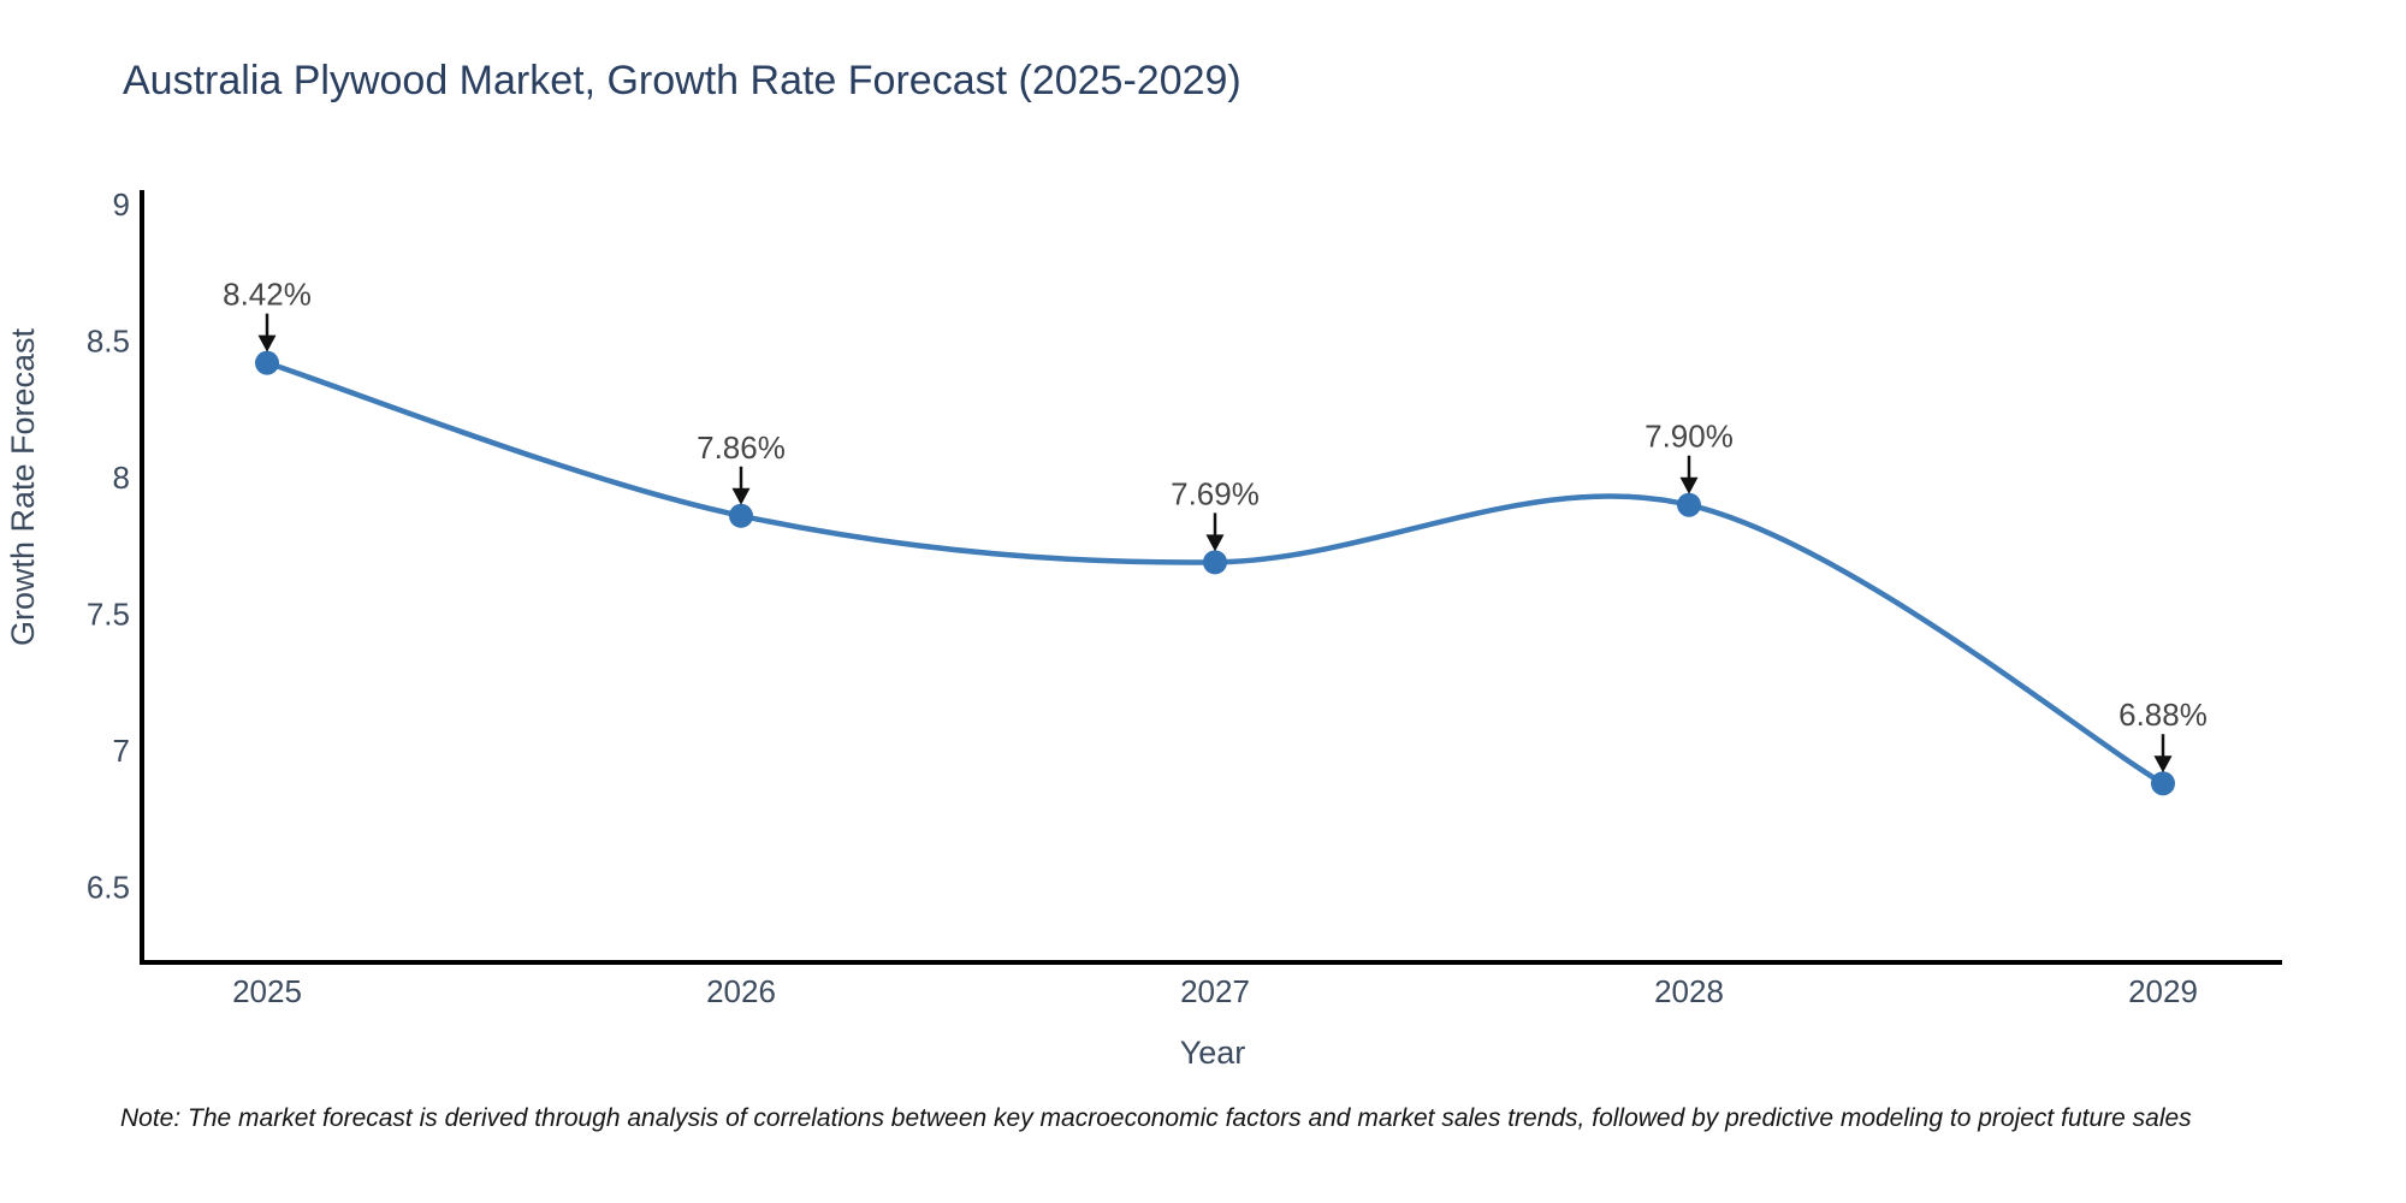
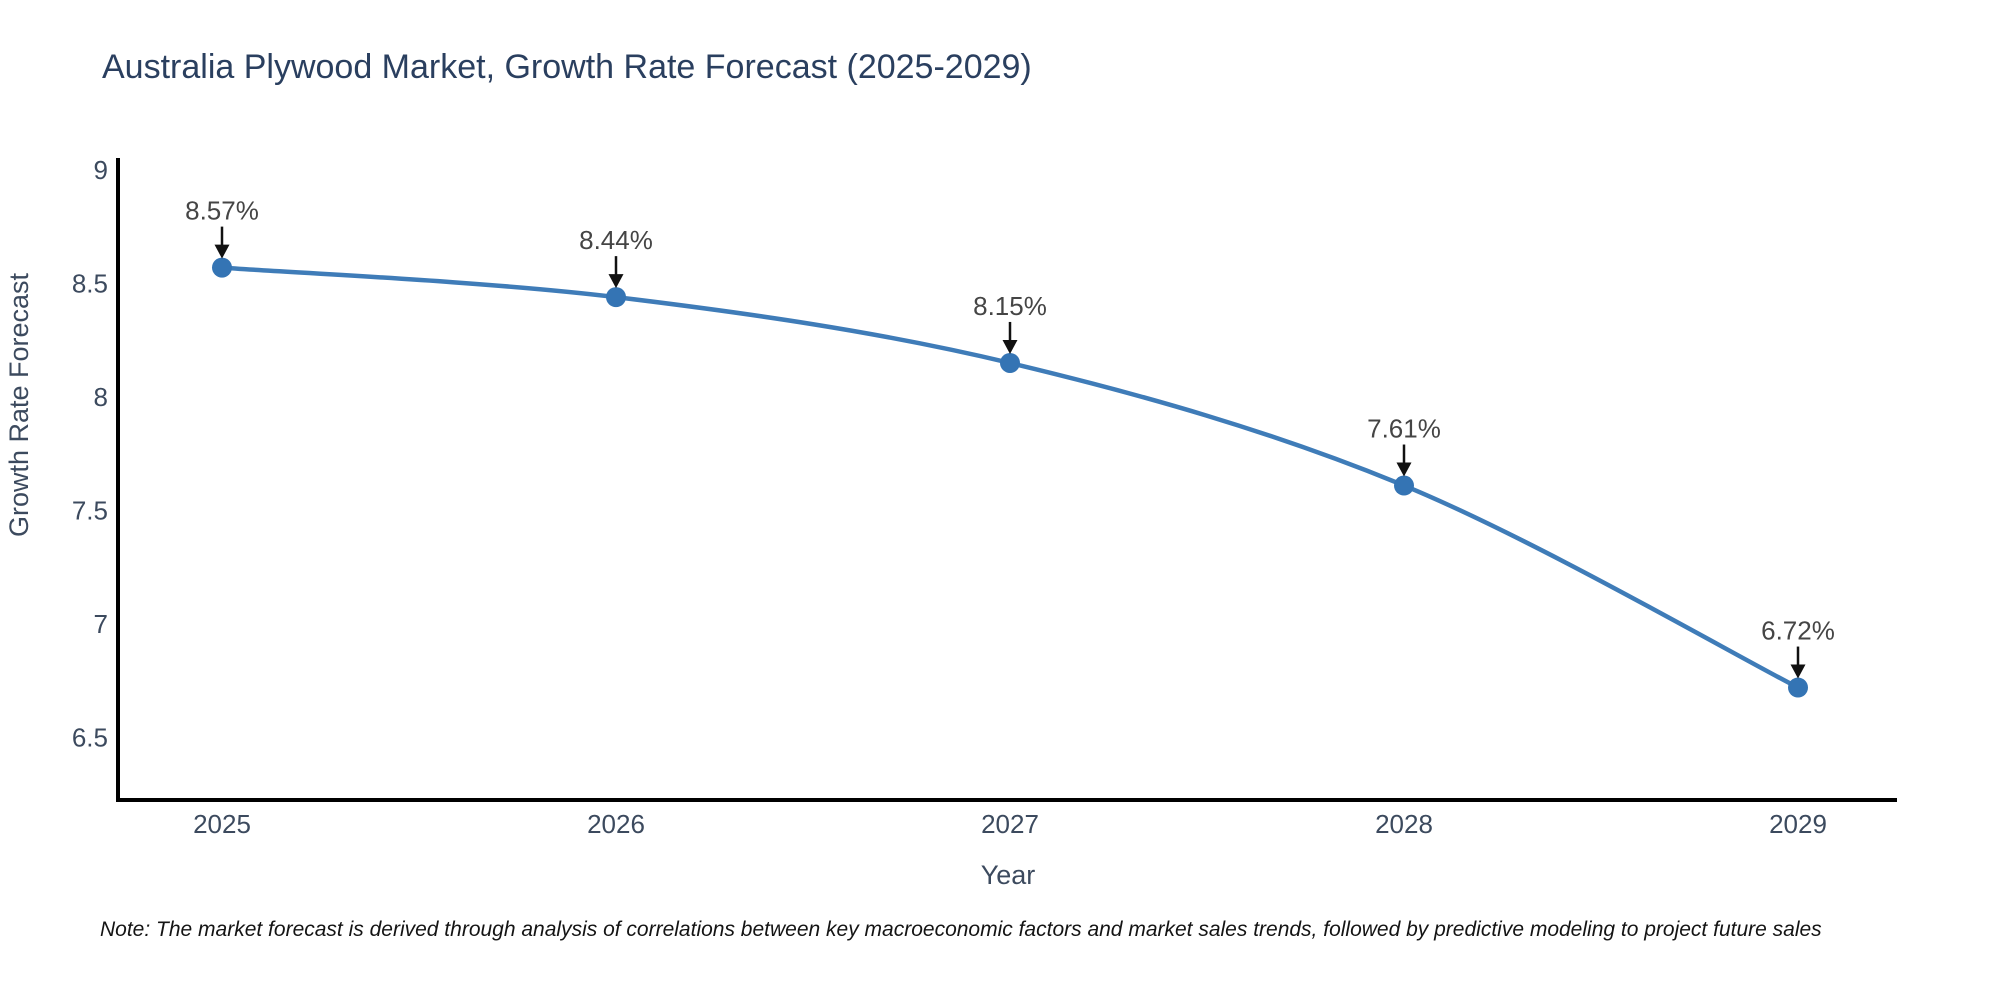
2025: 8.42% -> 8.57%
2026: 7.86% -> 8.44%
2027: 7.69% -> 8.15%
2028: 7.90% -> 7.61%
2029: 6.88% -> 6.72%
